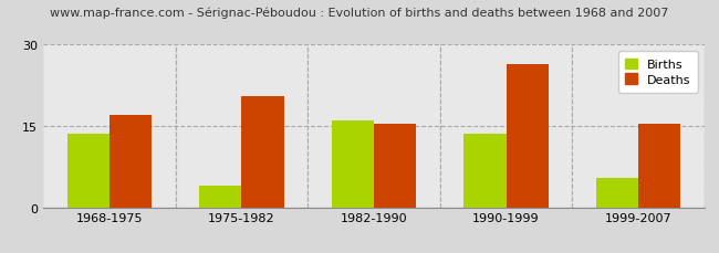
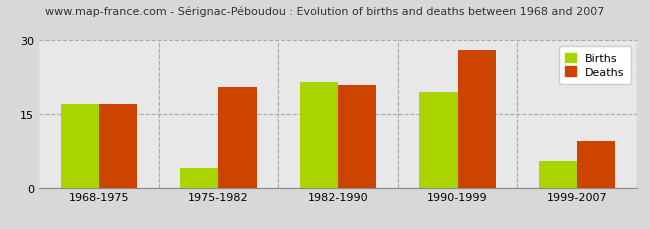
Births/1968-1975: 13.5 -> 17.0
Births/1982-1990: 16.0 -> 21.5
Deaths/1982-1990: 15.5 -> 21.0
Births/1990-1999: 13.5 -> 19.5
Deaths/1990-1999: 26.5 -> 28.0
Deaths/1999-2007: 15.5 -> 9.5
